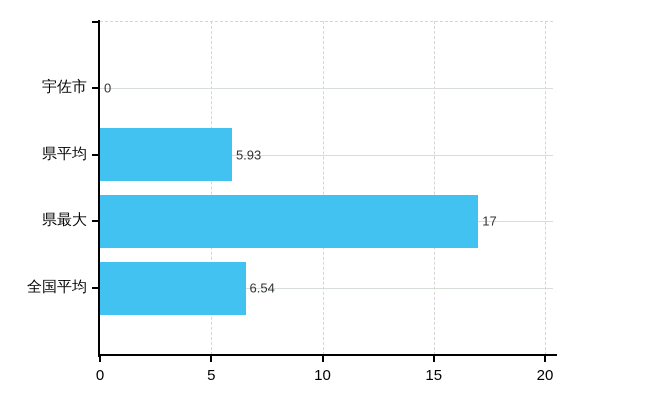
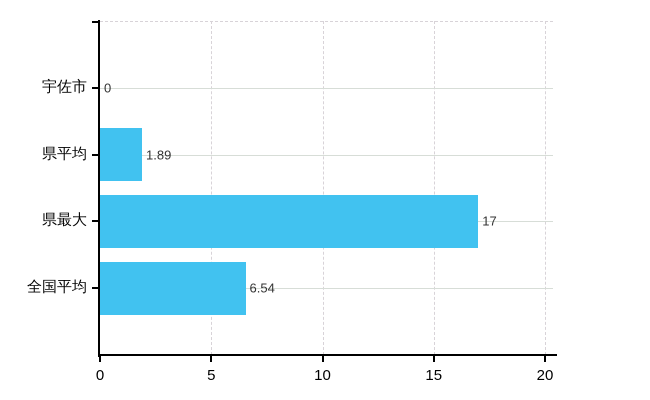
県平均: 5.93 -> 1.89
